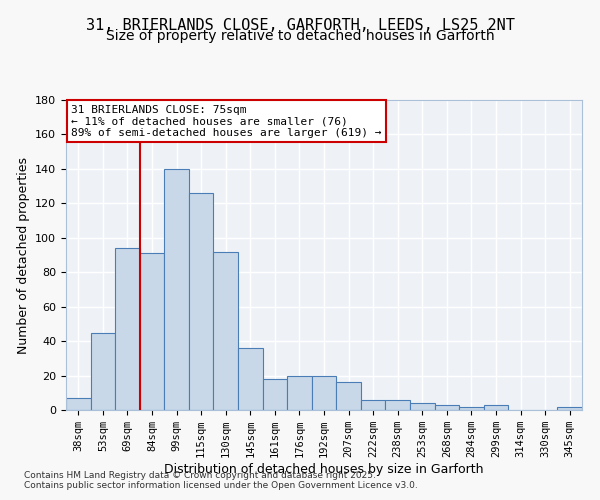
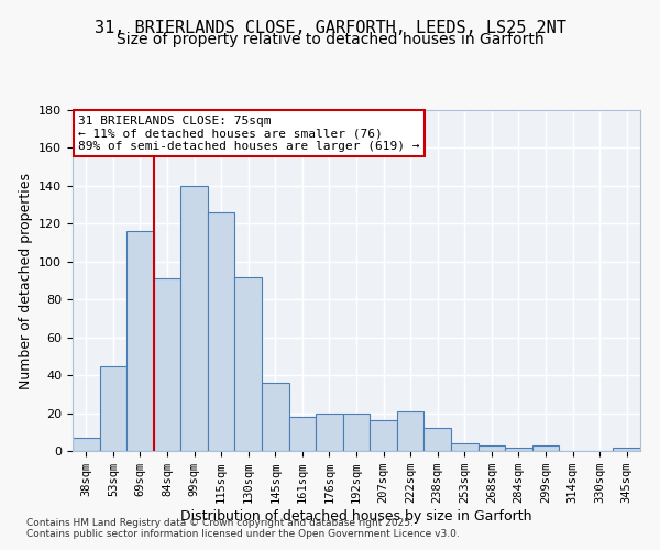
69sqm: 94 -> 116
222sqm: 6 -> 21
238sqm: 6 -> 12
